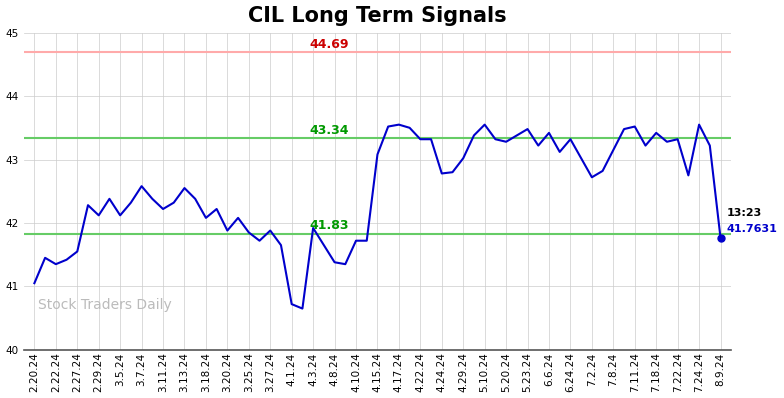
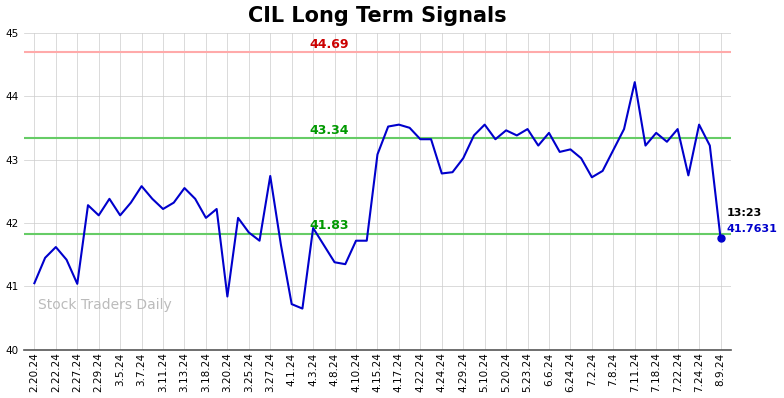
2.22.24: 41.35 -> 41.62
2.27.24: 41.55 -> 41.04
3.20.24: 41.88 -> 40.84
3.27.24: 41.88 -> 42.74
5.20.24: 43.28 -> 43.46
6.24.24: 43.32 -> 43.16
7.11.24: 43.52 -> 44.22
7.22.24: 43.32 -> 43.48
